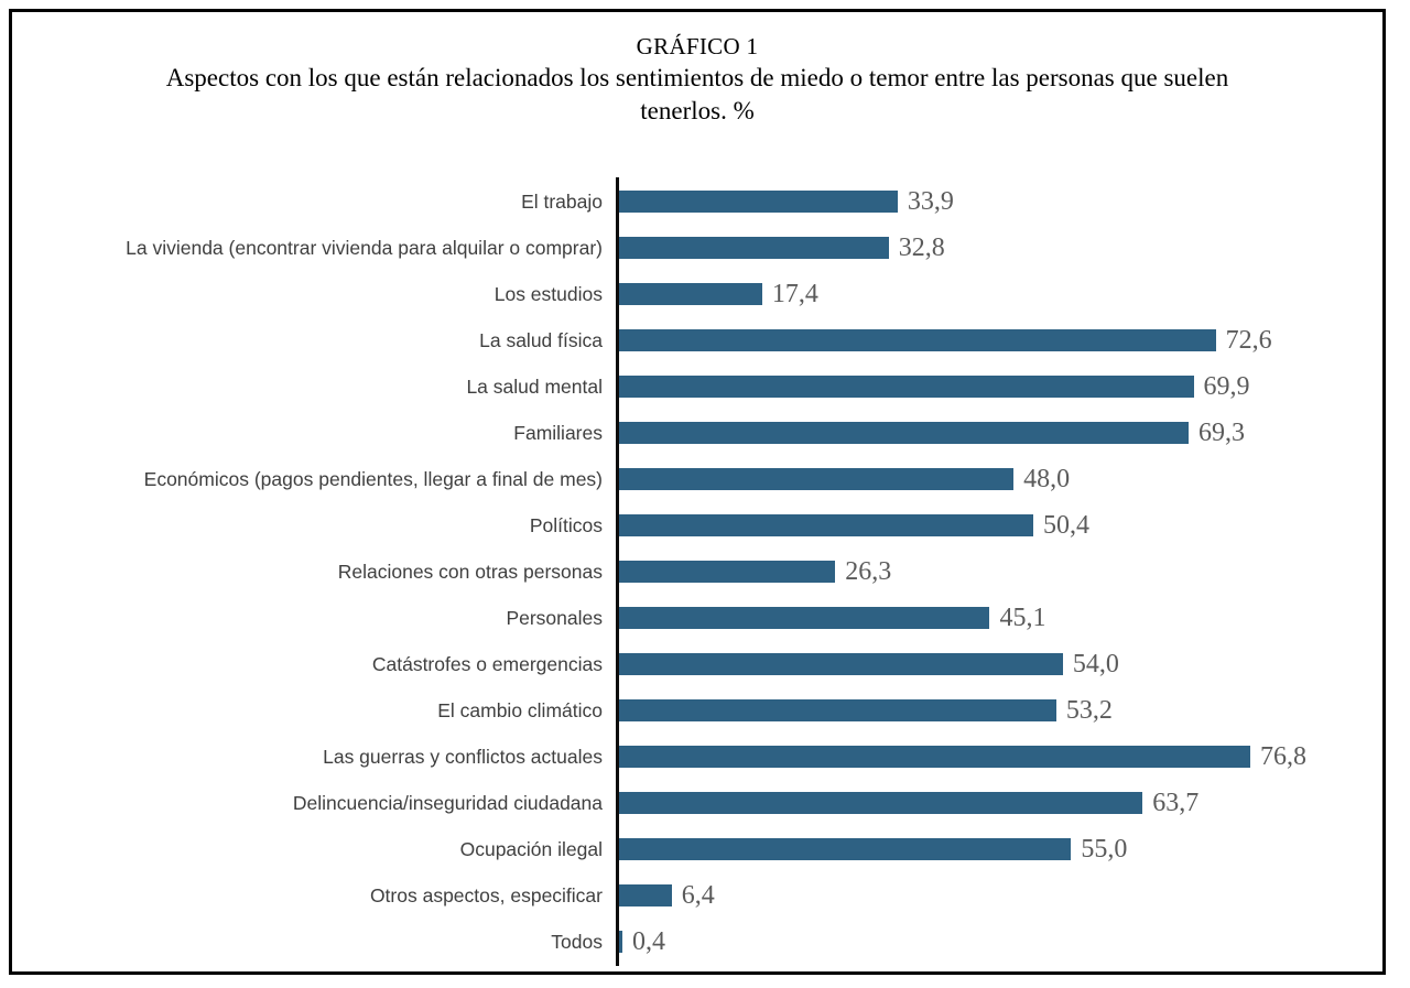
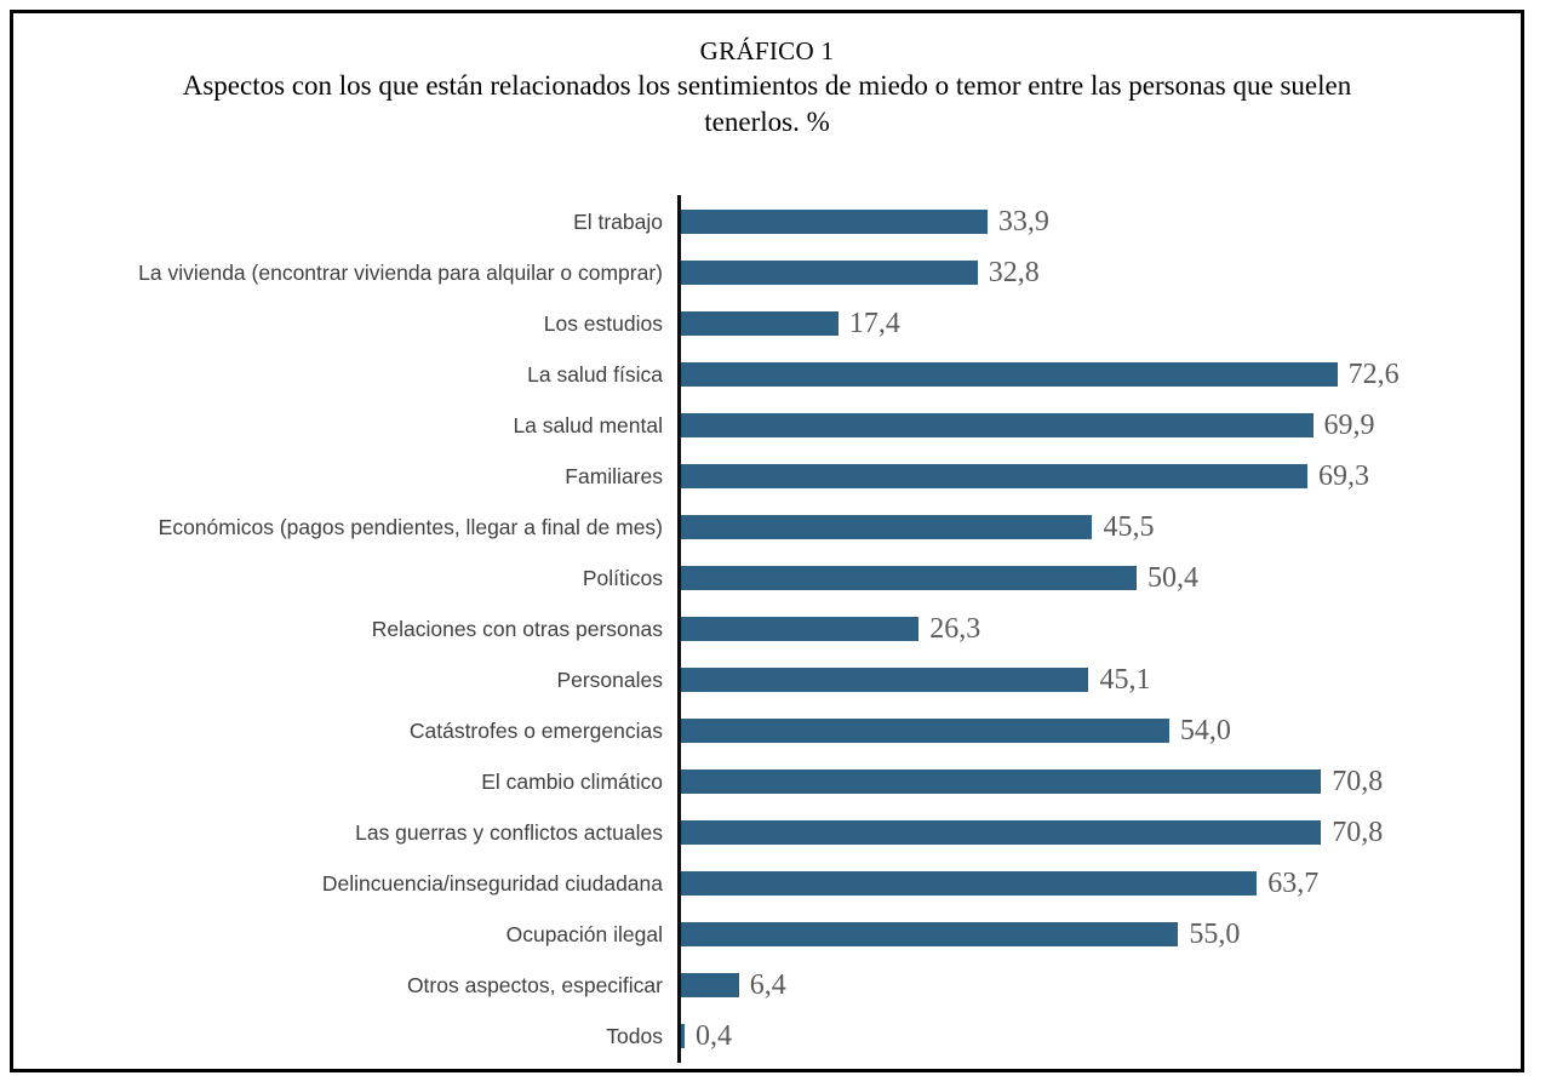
Económicos (pagos pendientes, llegar a final de mes): 48,0 -> 45,5
El cambio climático: 53,2 -> 70,8
Las guerras y conflictos actuales: 76,8 -> 70,8
